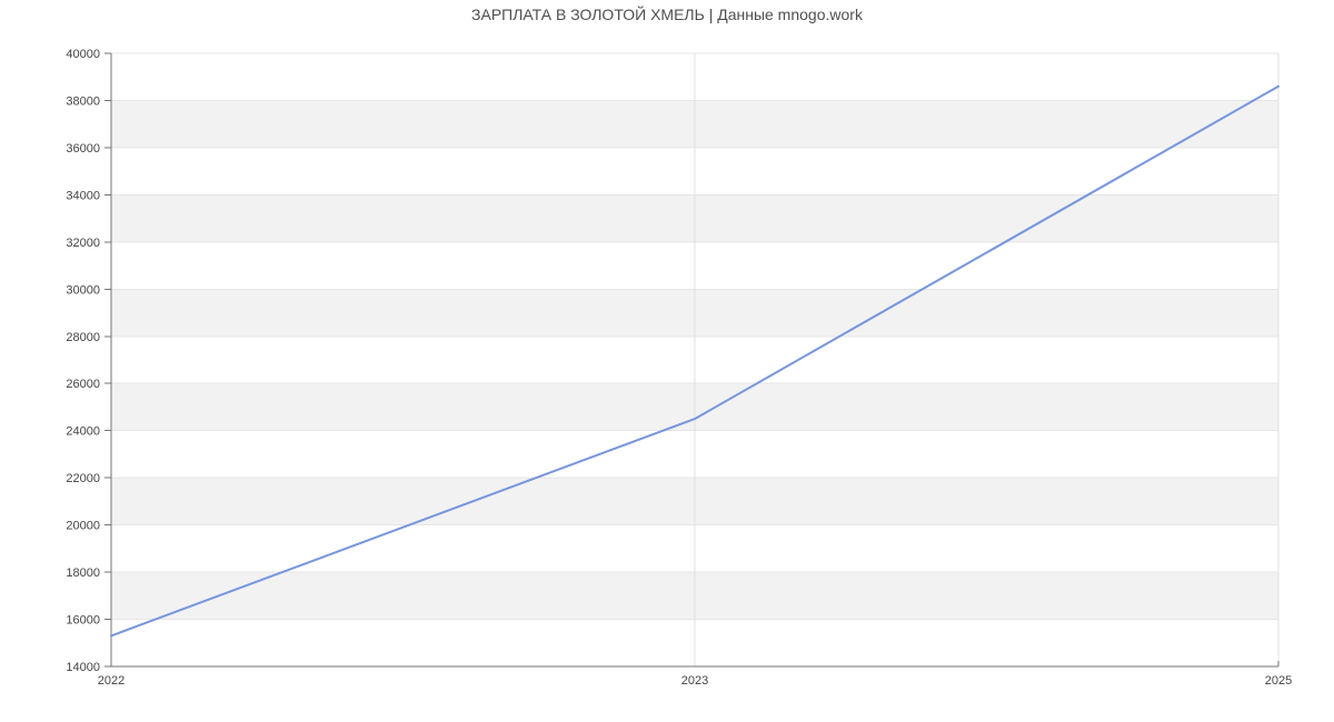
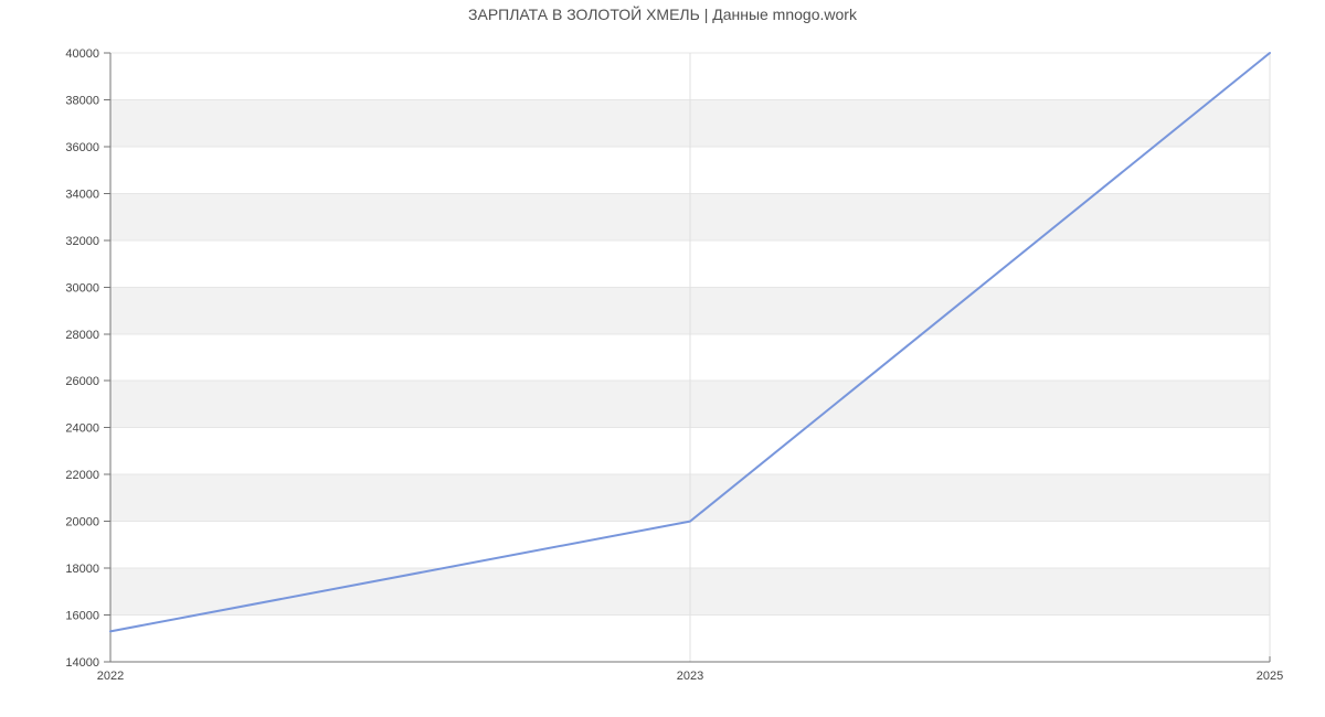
2023: 24500 -> 20000
2025: 38600 -> 40000
